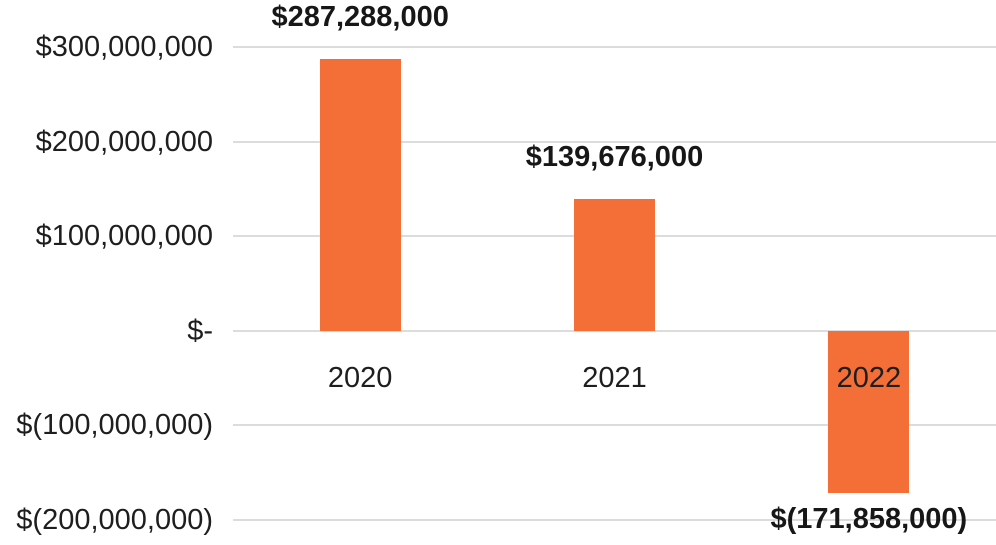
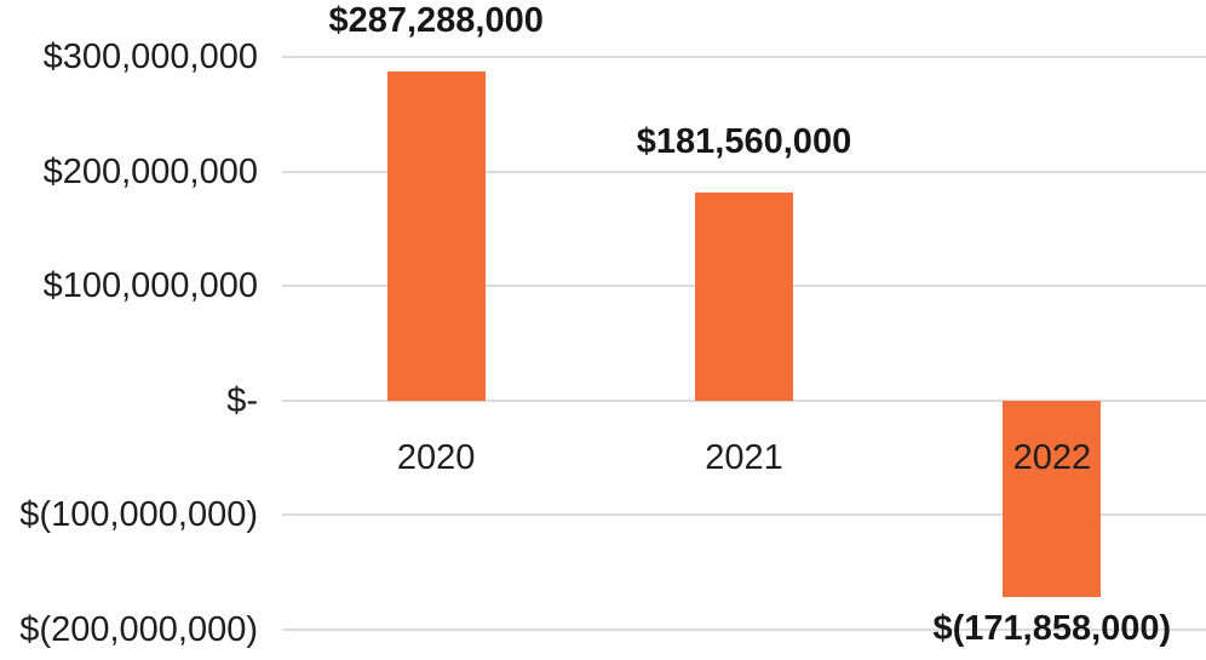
2021: $139,676,000 -> $181,560,000
